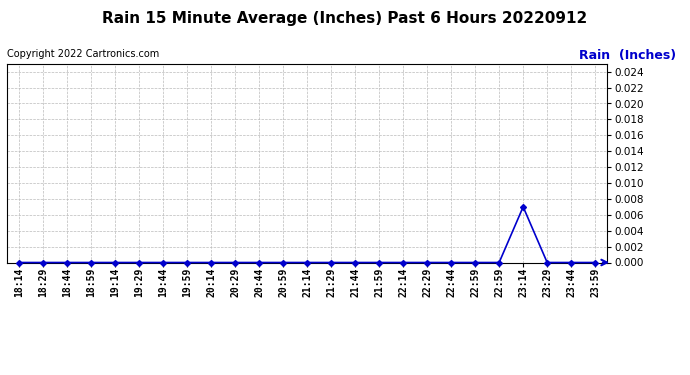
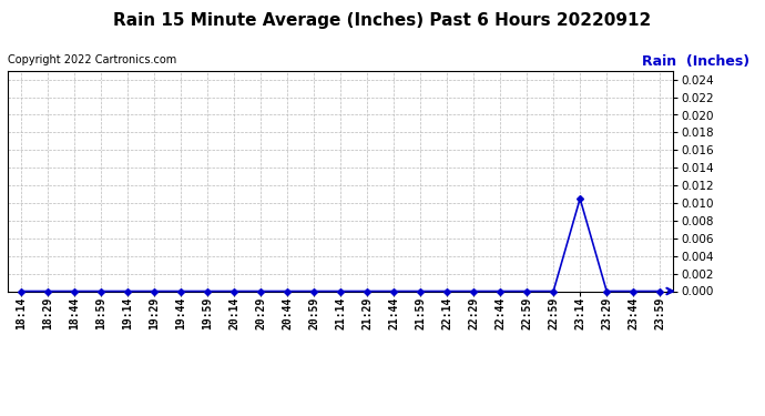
23:14: 0.0070 -> 0.0105
